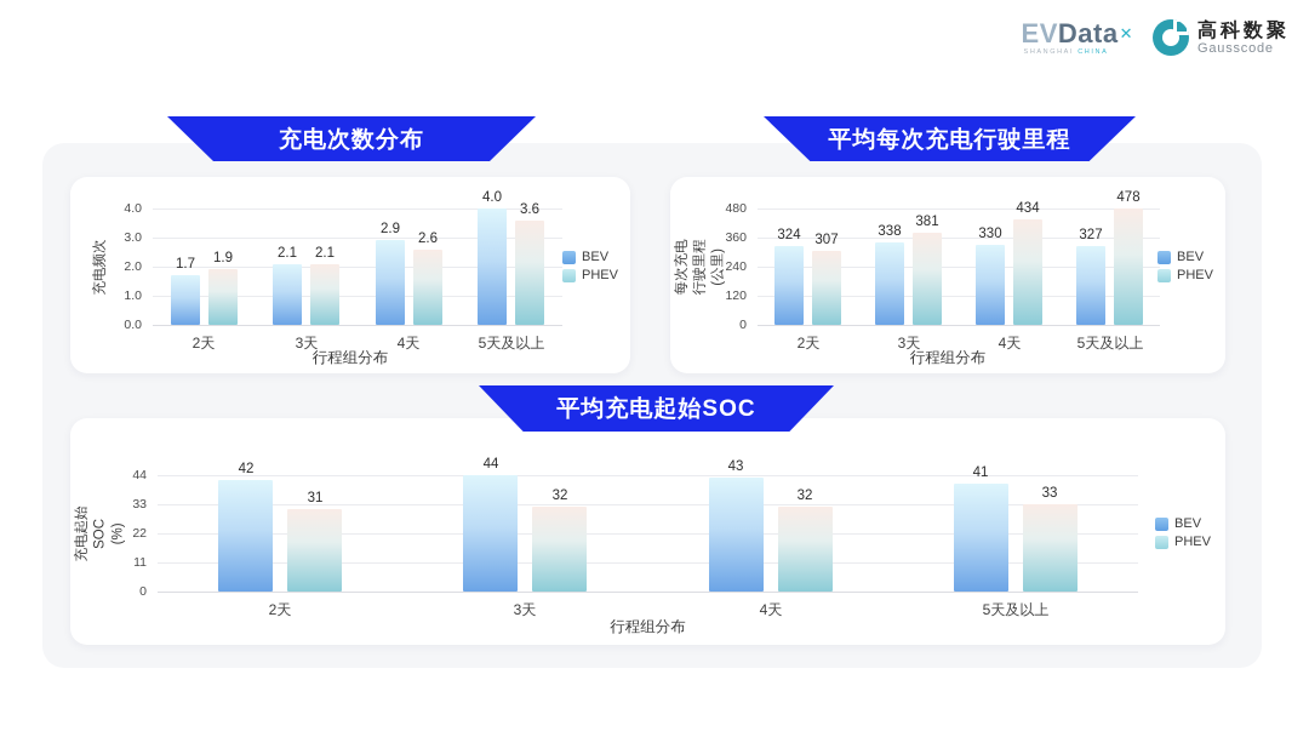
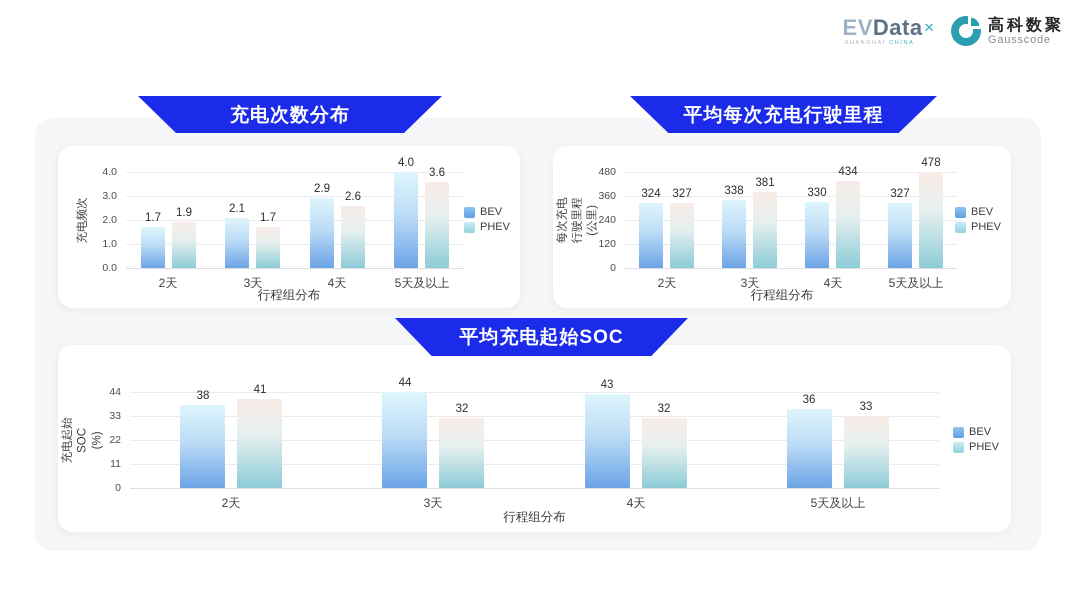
充电次数分布/PHEV/3天: 2.1 -> 1.7
平均每次充电行驶里程/PHEV/2天: 307 -> 327
平均充电起始SOC/BEV/2天: 42 -> 38
平均充电起始SOC/PHEV/2天: 31 -> 41
平均充电起始SOC/BEV/5天及以上: 41 -> 36
